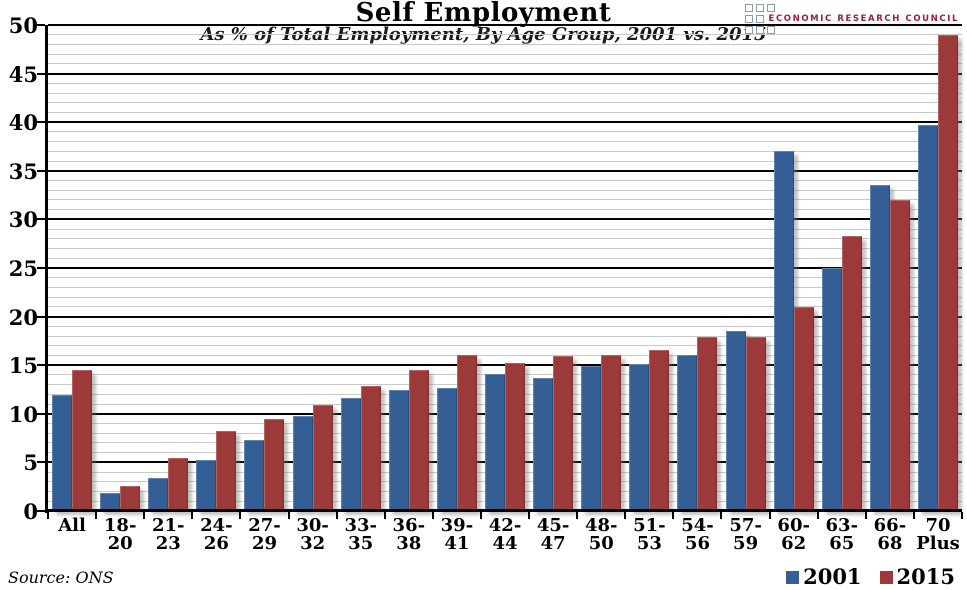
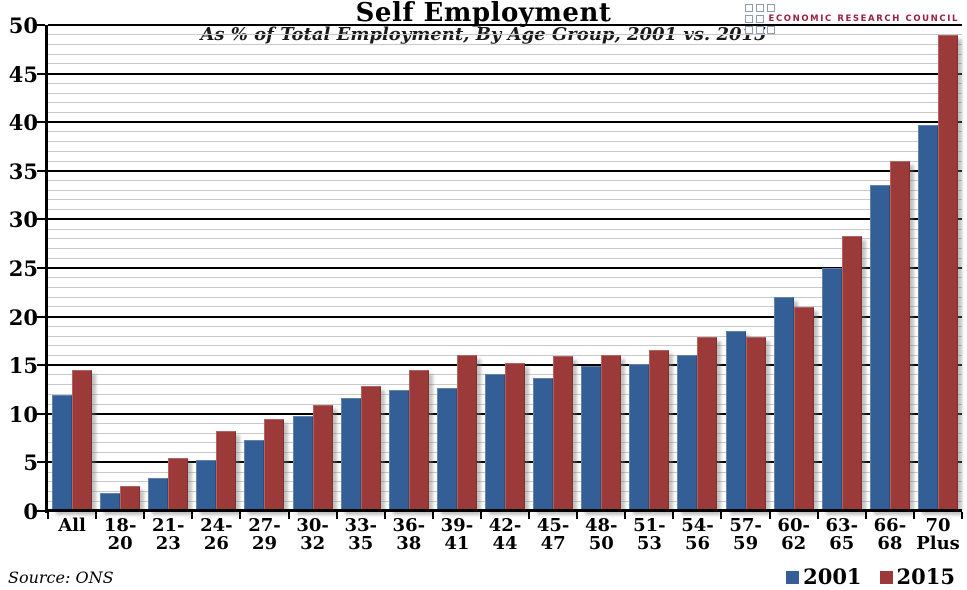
2001/60-62: 37 -> 22
2015/66-68: 32 -> 36
